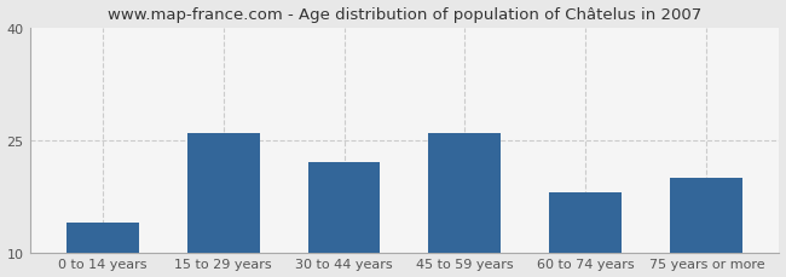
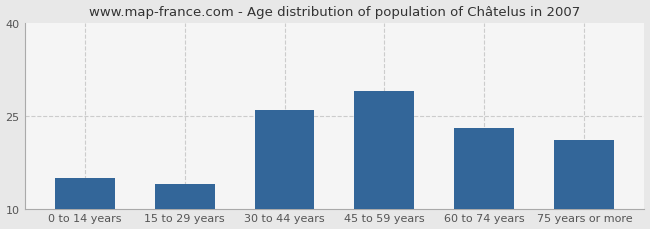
0 to 14 years: 14 -> 15
15 to 29 years: 26 -> 14
30 to 44 years: 22 -> 26
45 to 59 years: 26 -> 29
60 to 74 years: 18 -> 23
75 years or more: 20 -> 21
